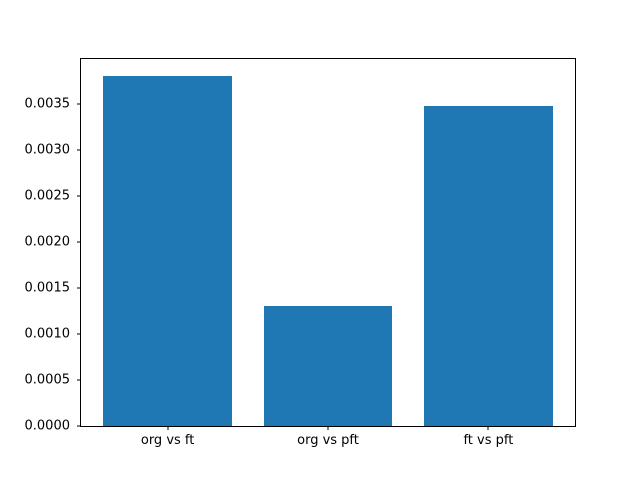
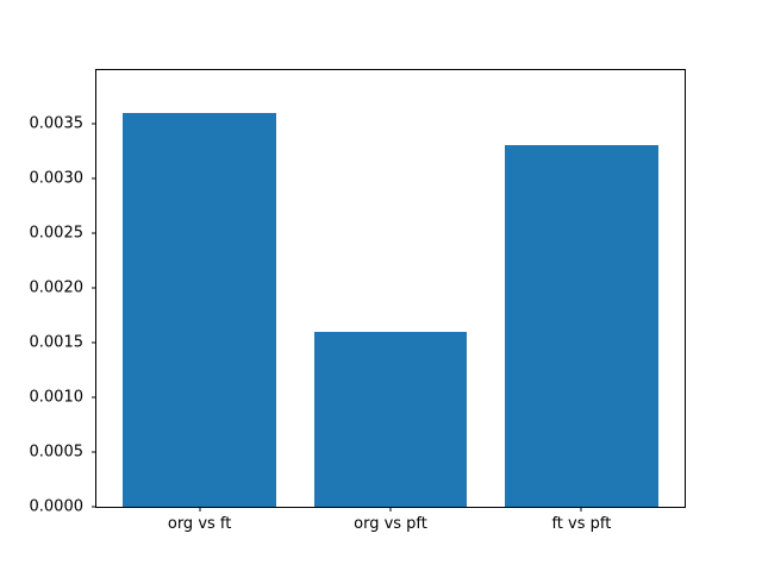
org vs ft: 0.0038 -> 0.0036
org vs pft: 0.0013 -> 0.0016
ft vs pft: 0.0035 -> 0.0033
